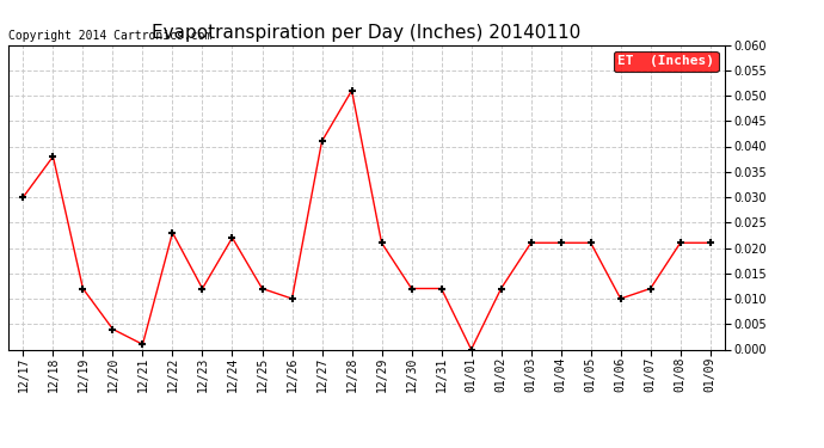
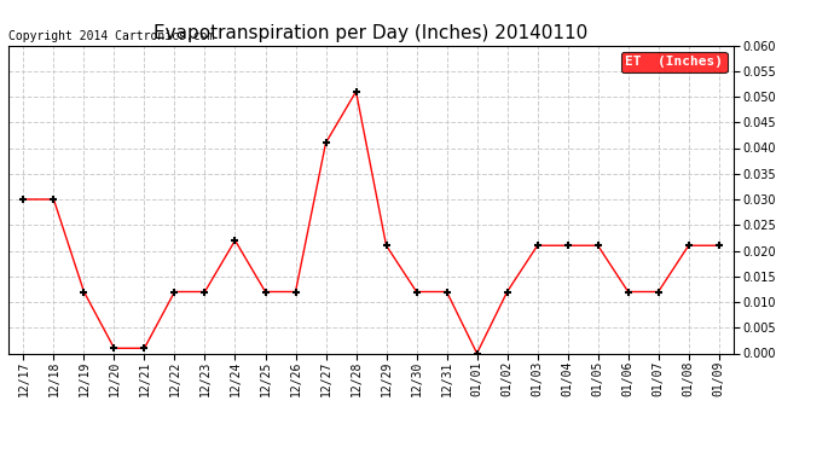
12/18: 0.038 -> 0.030
12/20: 0.004 -> 0.001
12/22: 0.023 -> 0.012
12/26: 0.010 -> 0.012
01/06: 0.010 -> 0.012
